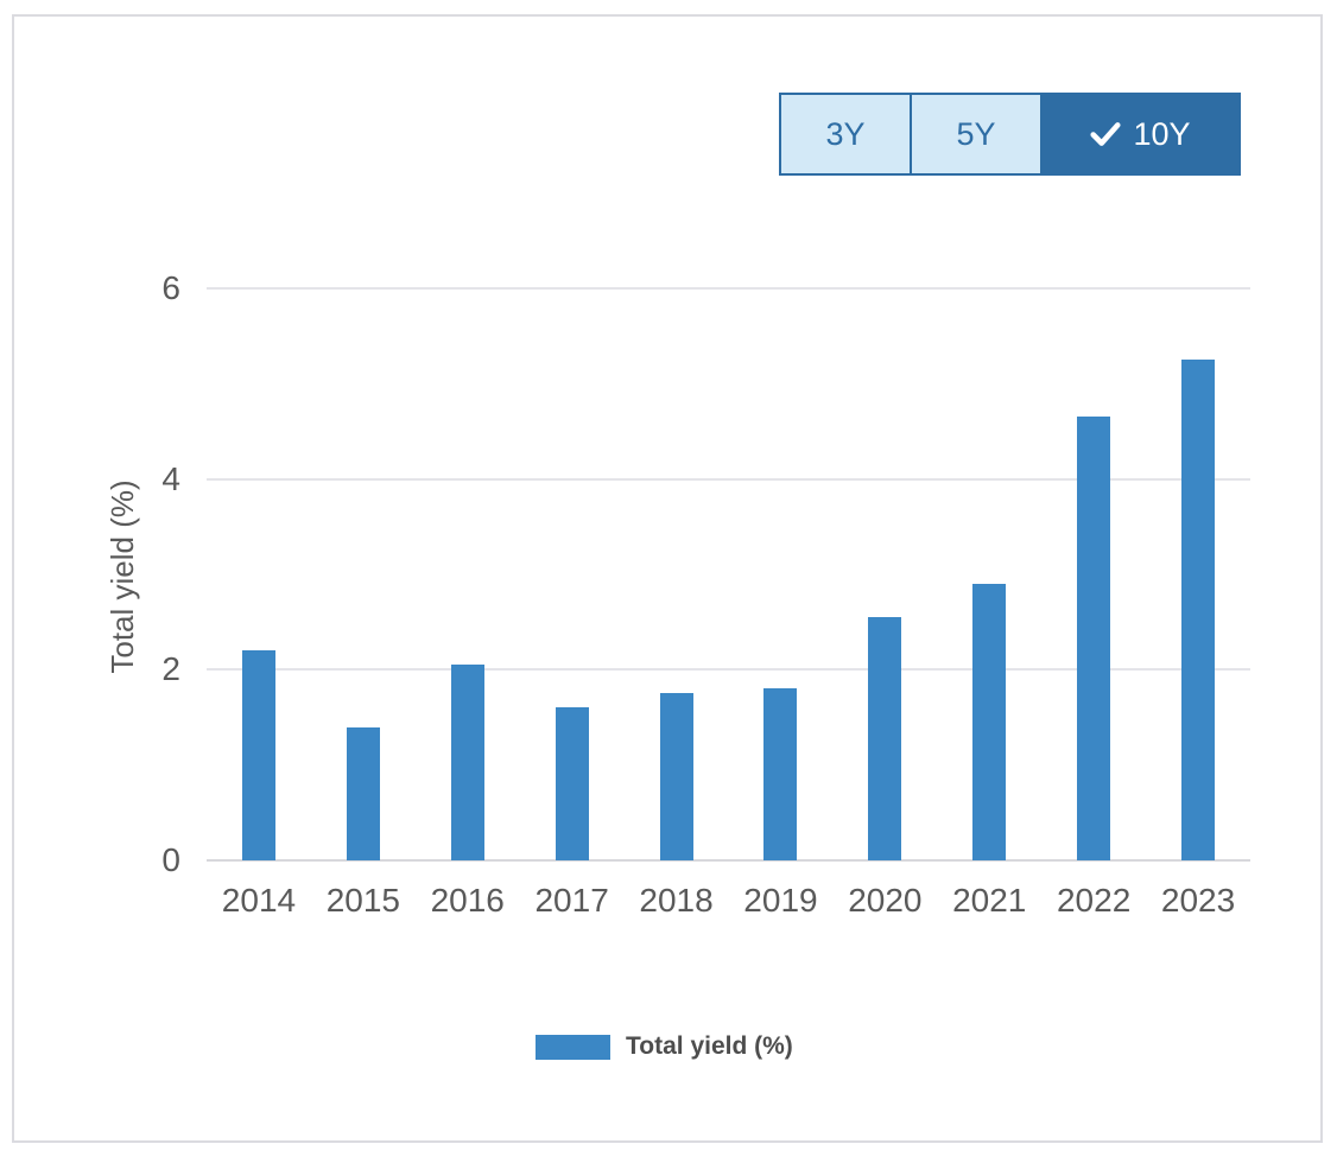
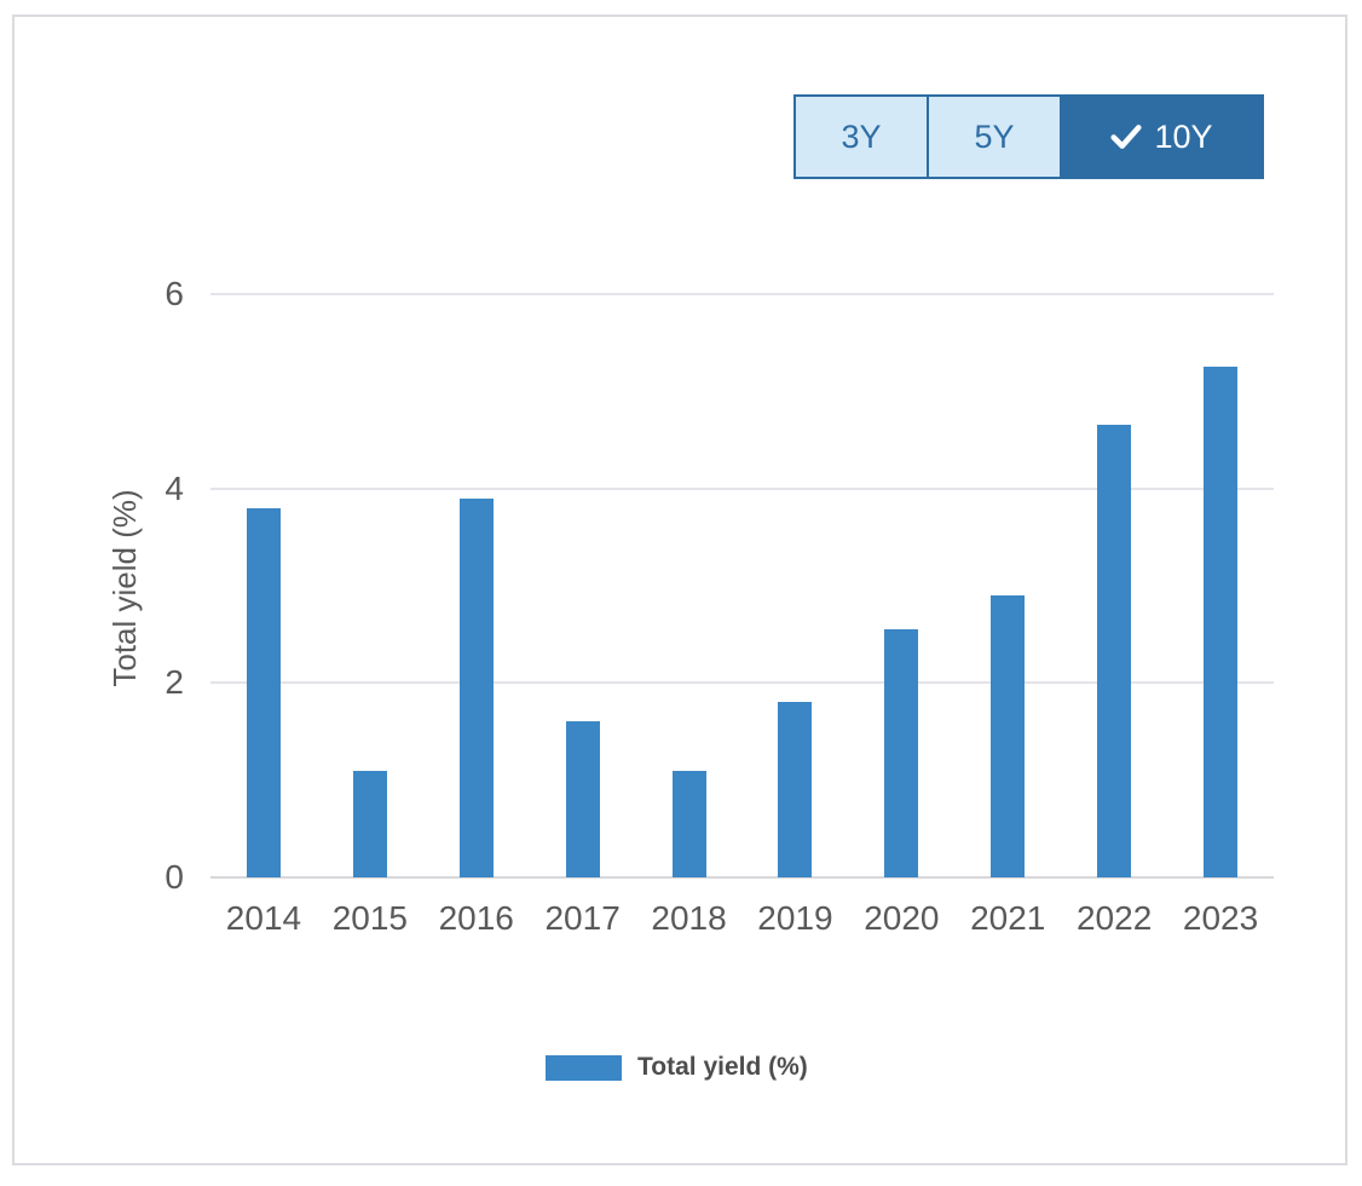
2014: 2.2 -> 3.8
2015: 1.4 -> 1.1
2016: 2.0 -> 3.9
2018: 1.8 -> 1.1
